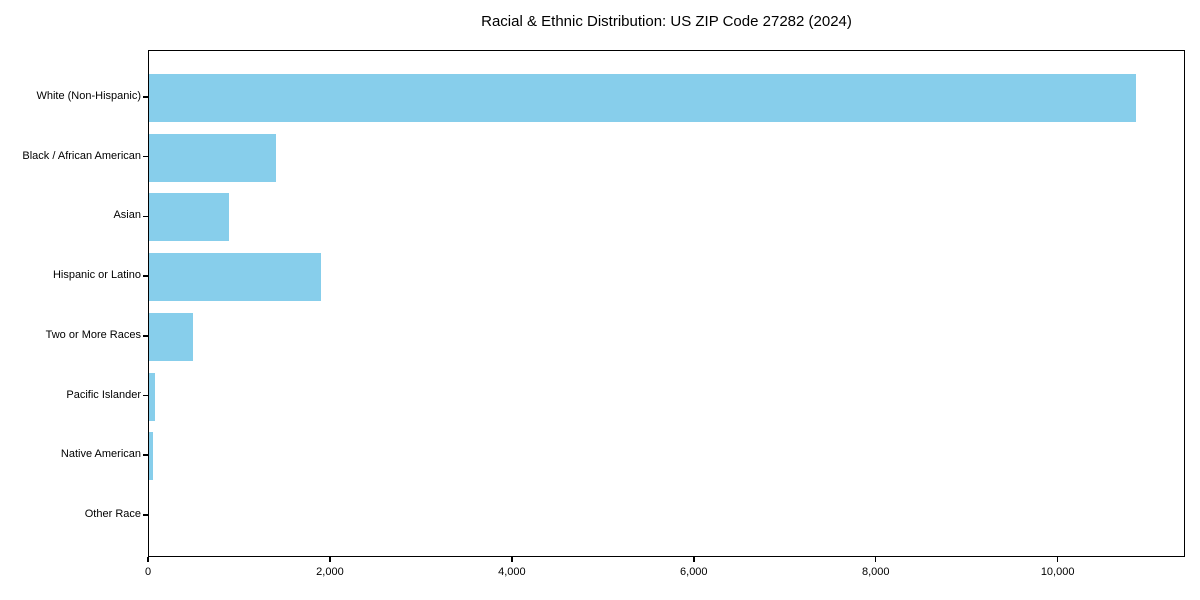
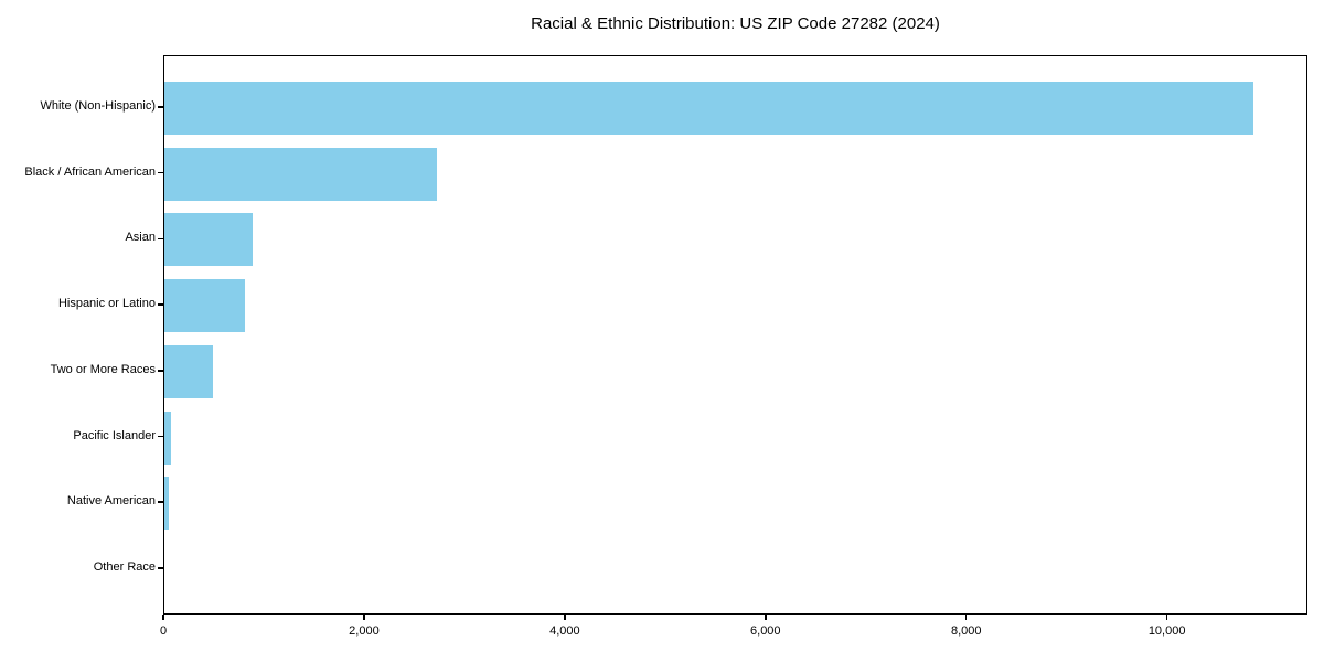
Black / African American: 1400 -> 2700
Hispanic or Latino: 1900 -> 800
